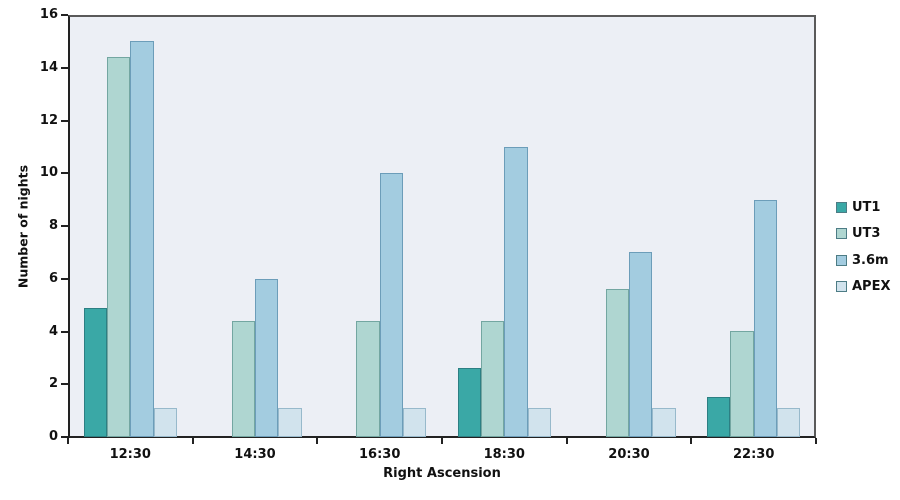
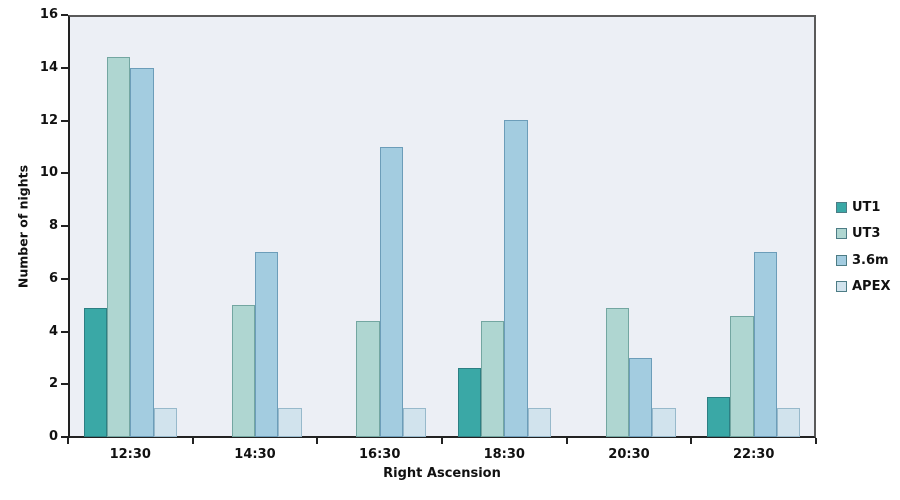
3.6m/12:30: 15 -> 14
UT3/14:30: 4.4 -> 5.0
3.6m/14:30: 6 -> 7
3.6m/16:30: 10 -> 11
3.6m/18:30: 11 -> 12
UT3/20:30: 5.6 -> 4.9
3.6m/20:30: 7 -> 3
UT3/22:30: 4.0 -> 4.6
3.6m/22:30: 9 -> 7
